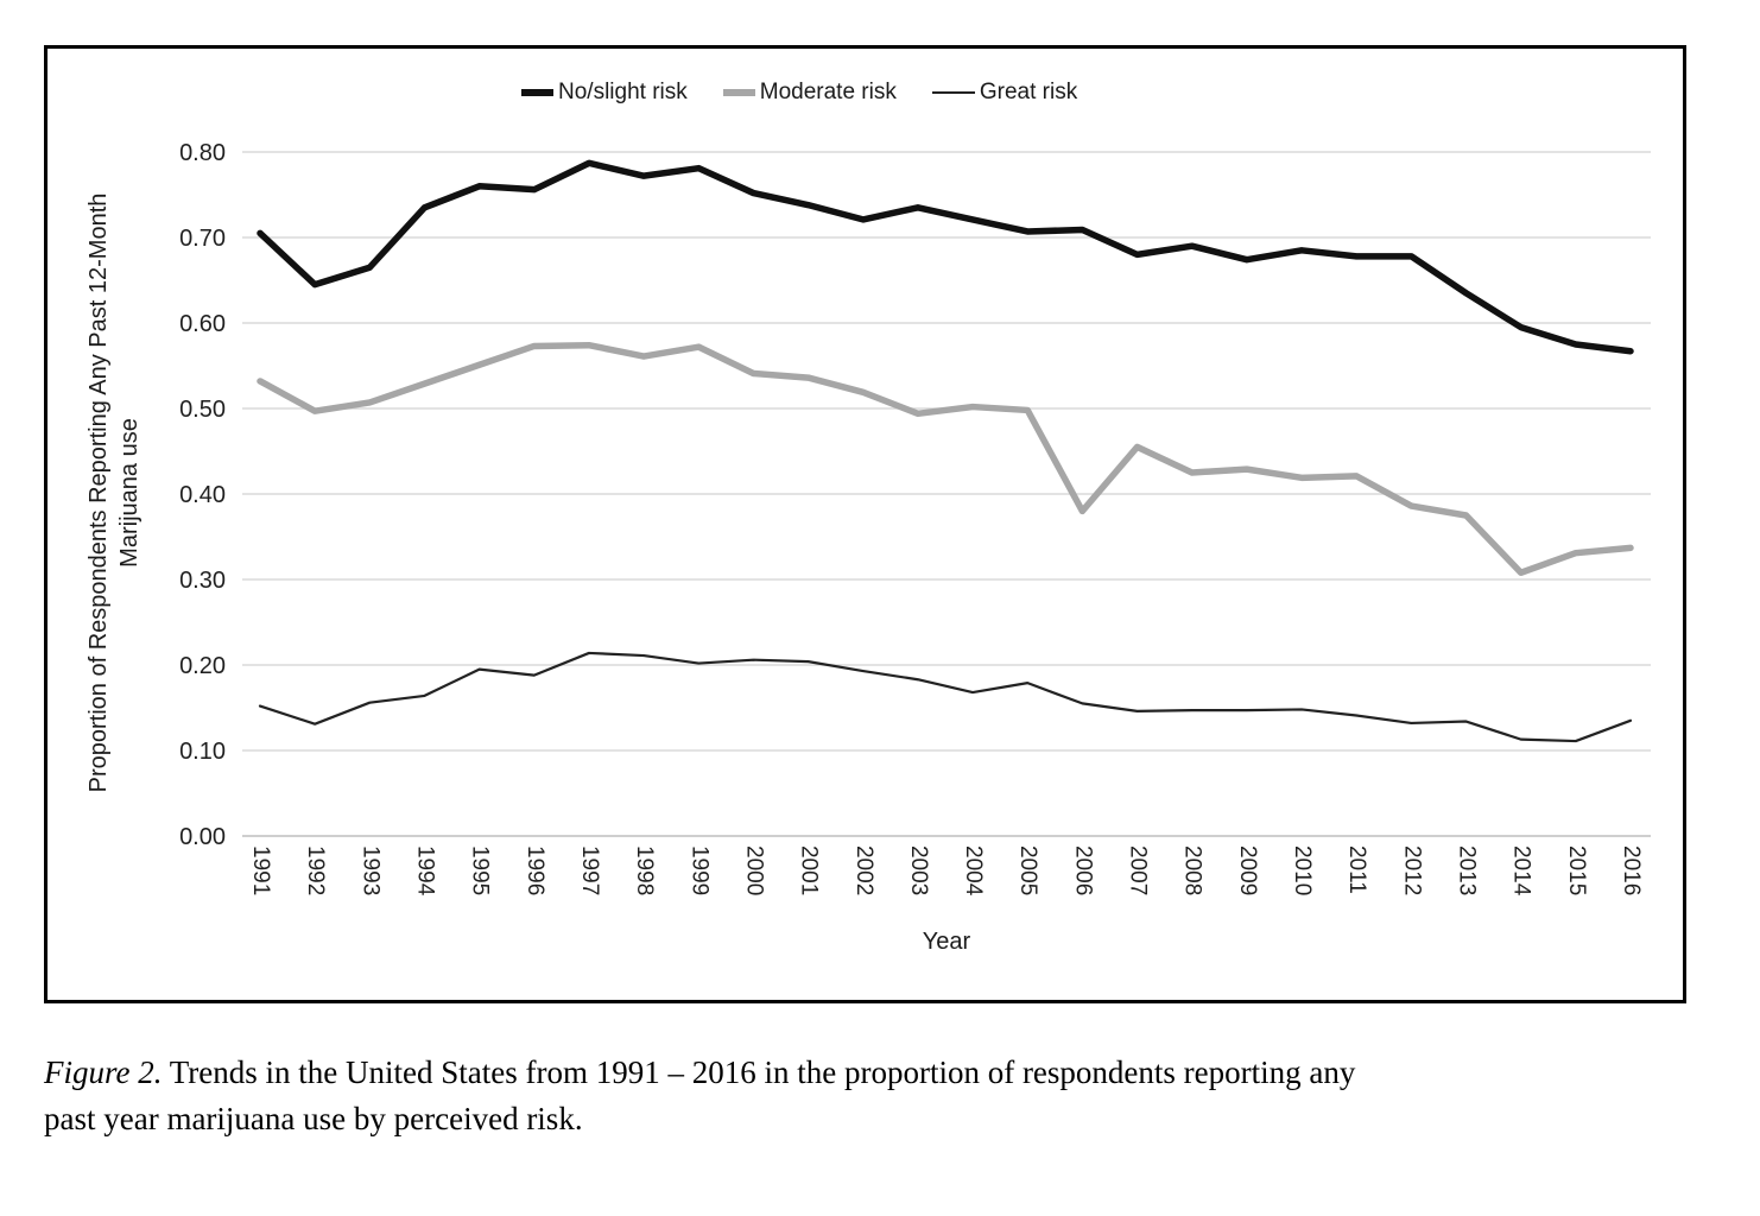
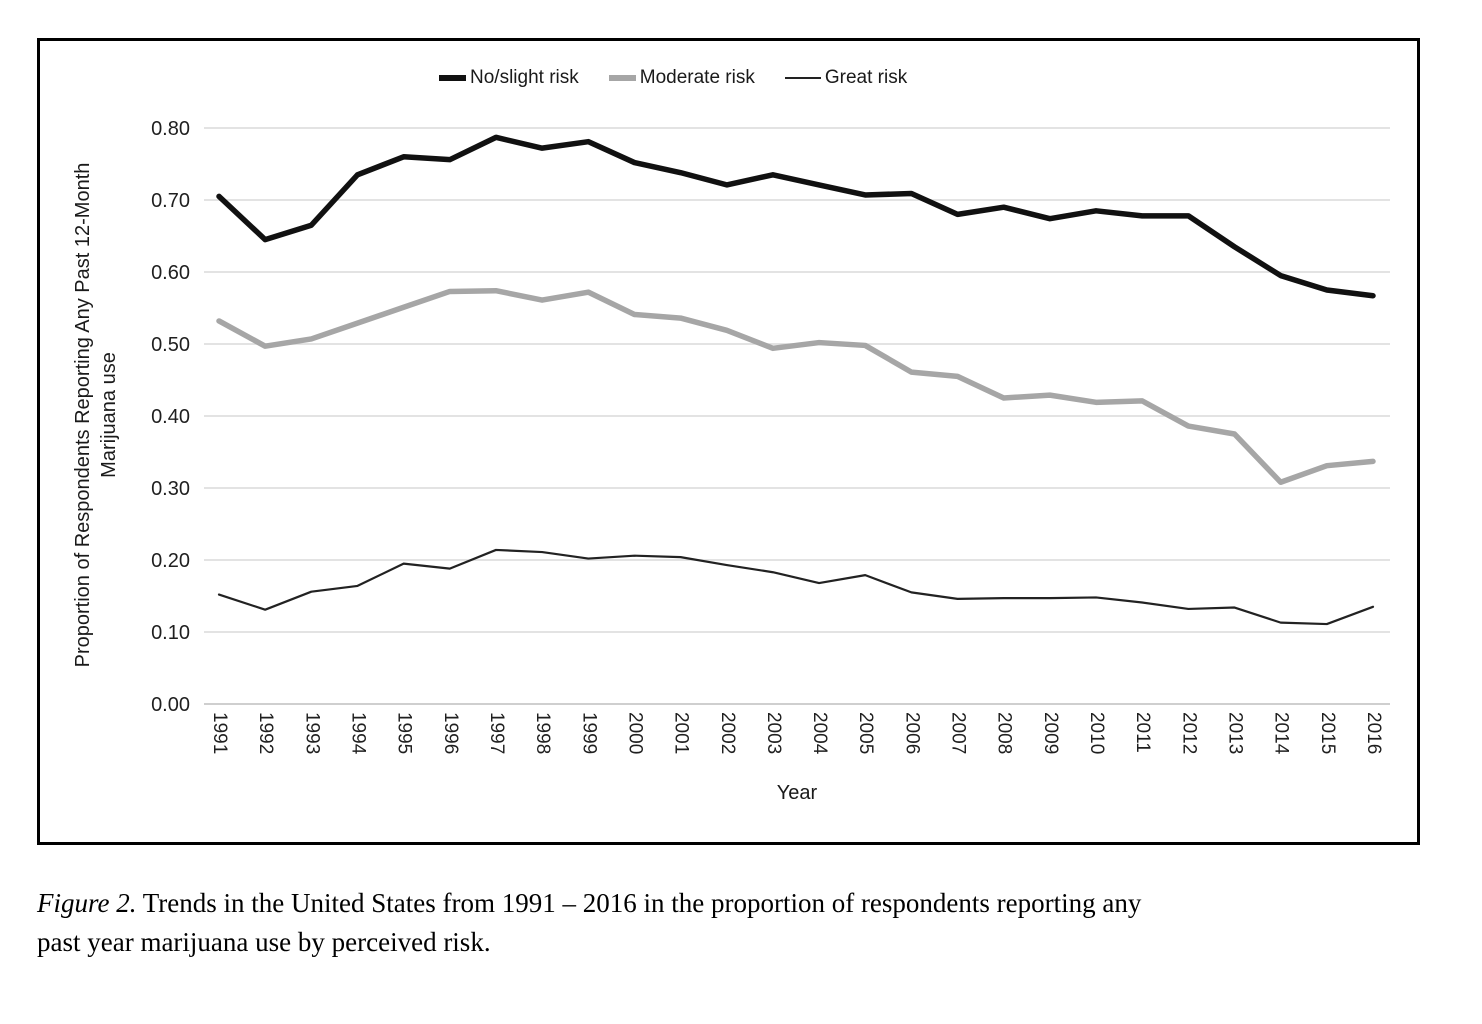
Moderate risk/2006: 0.38 -> 0.46
